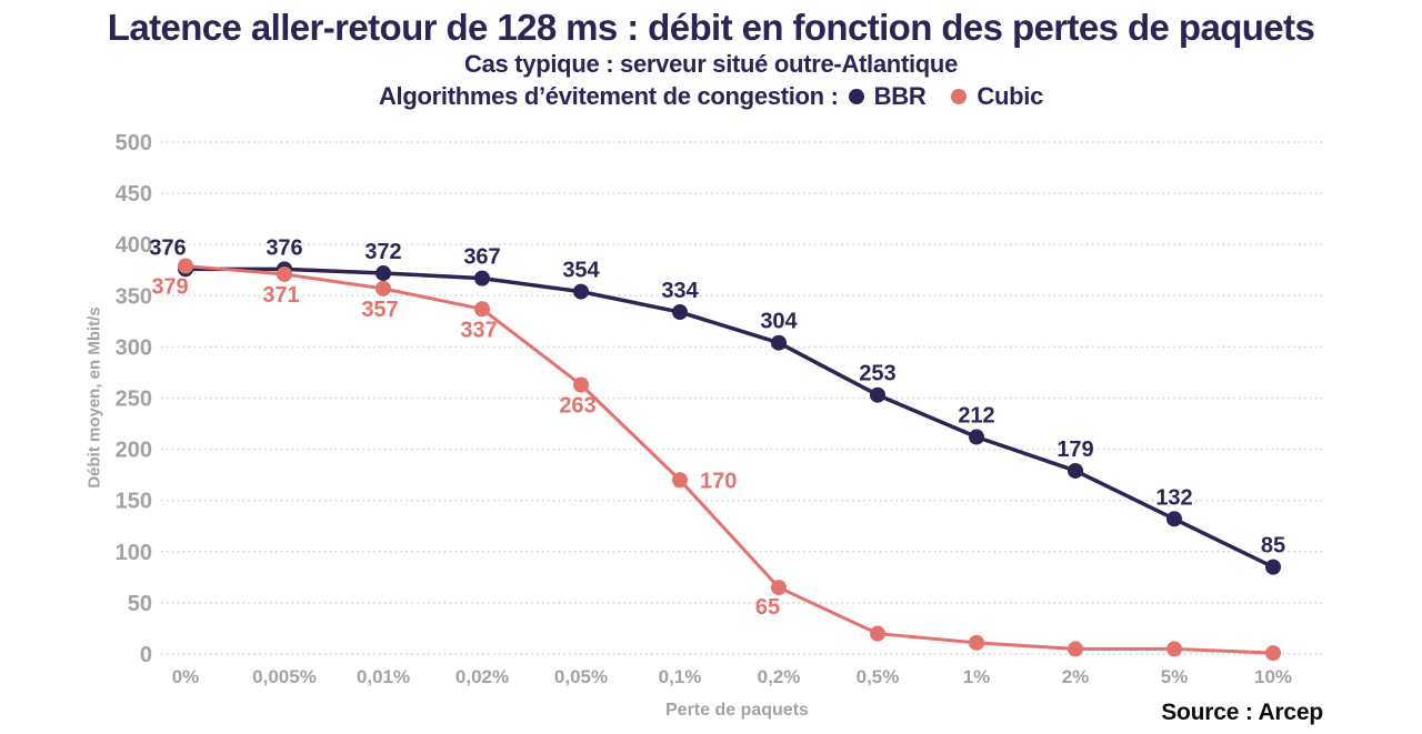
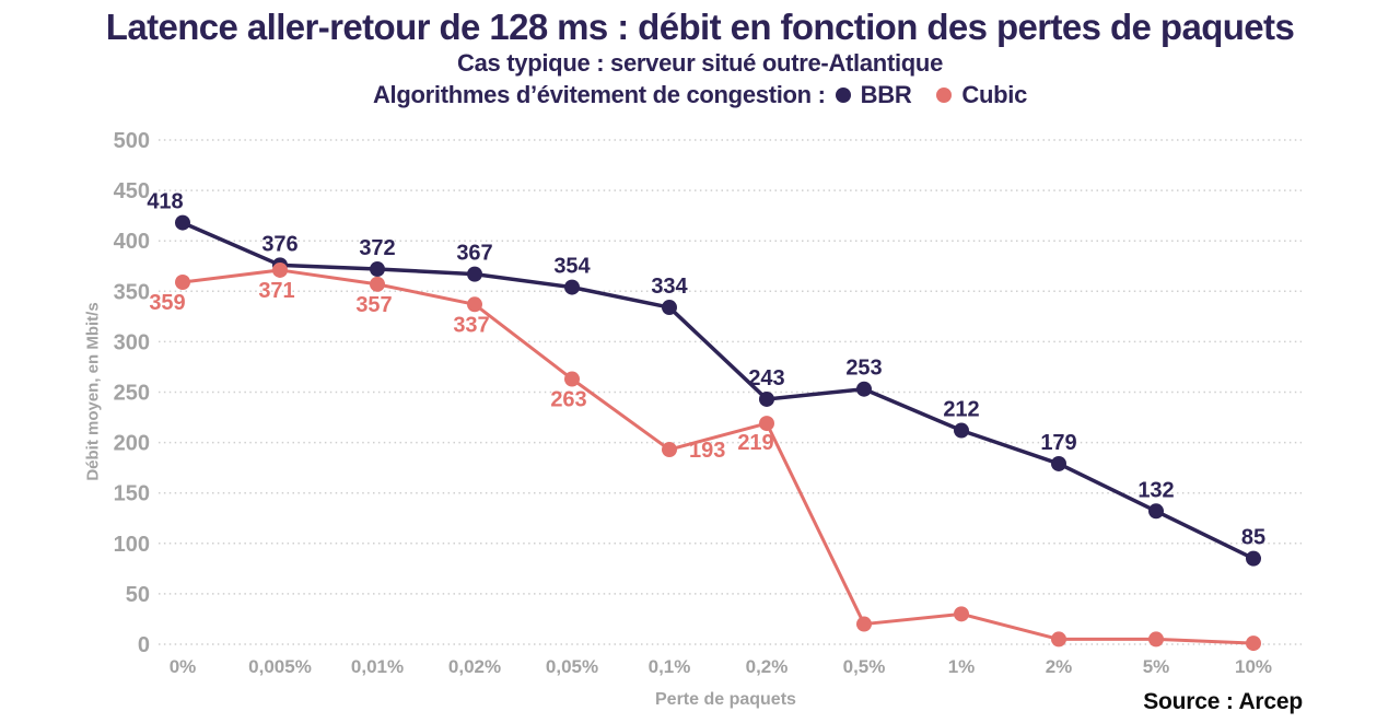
BBR/0%: 376 -> 418
Cubic/0%: 379 -> 359
Cubic/0,1%: 170 -> 193
BBR/0,2%: 304 -> 243
Cubic/0,2%: 65 -> 219
Cubic/1%: 10 -> 30
